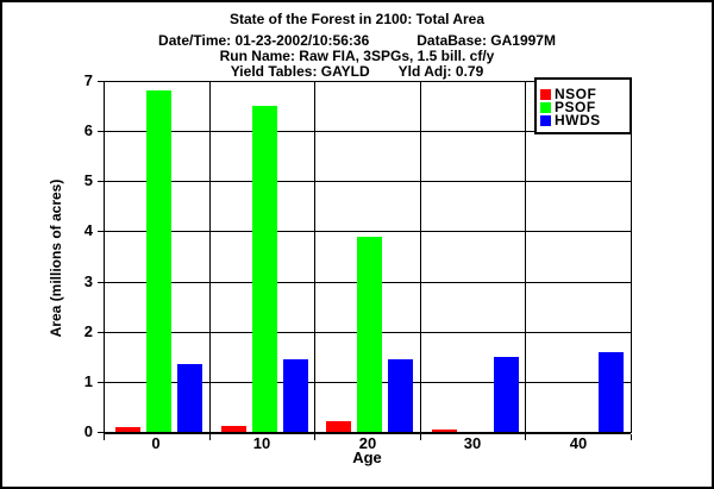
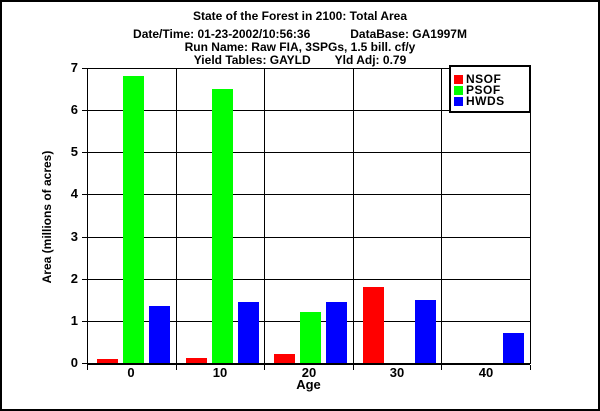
PSOF/20: 3.9 -> 1.2
NSOF/30: 0.1 -> 1.8
HWDS/40: 1.6 -> 0.7
